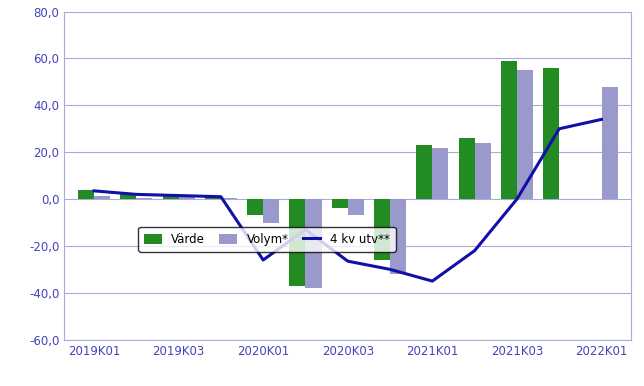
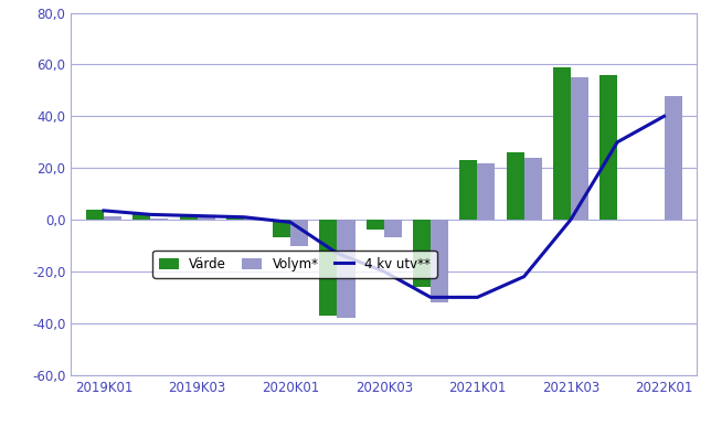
4 kv utv**/2020K01: -26,0 -> -1,0
4 kv utv**/2020K03: -26,5 -> -20,0
4 kv utv**/2021K01: -35,0 -> -30,0
4 kv utv**/2022K01: 34,0 -> 40,0
